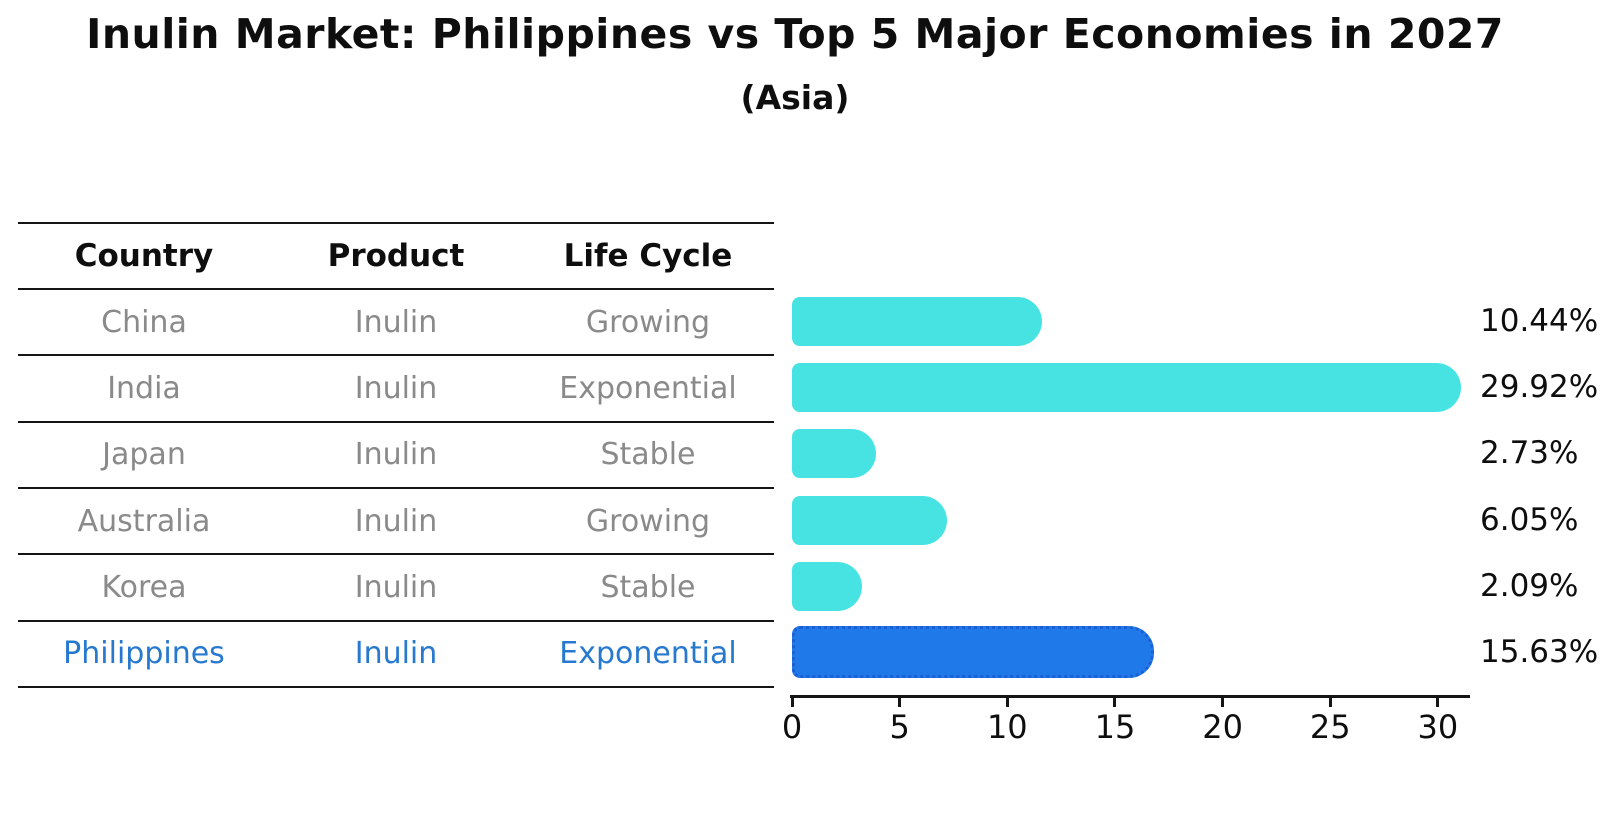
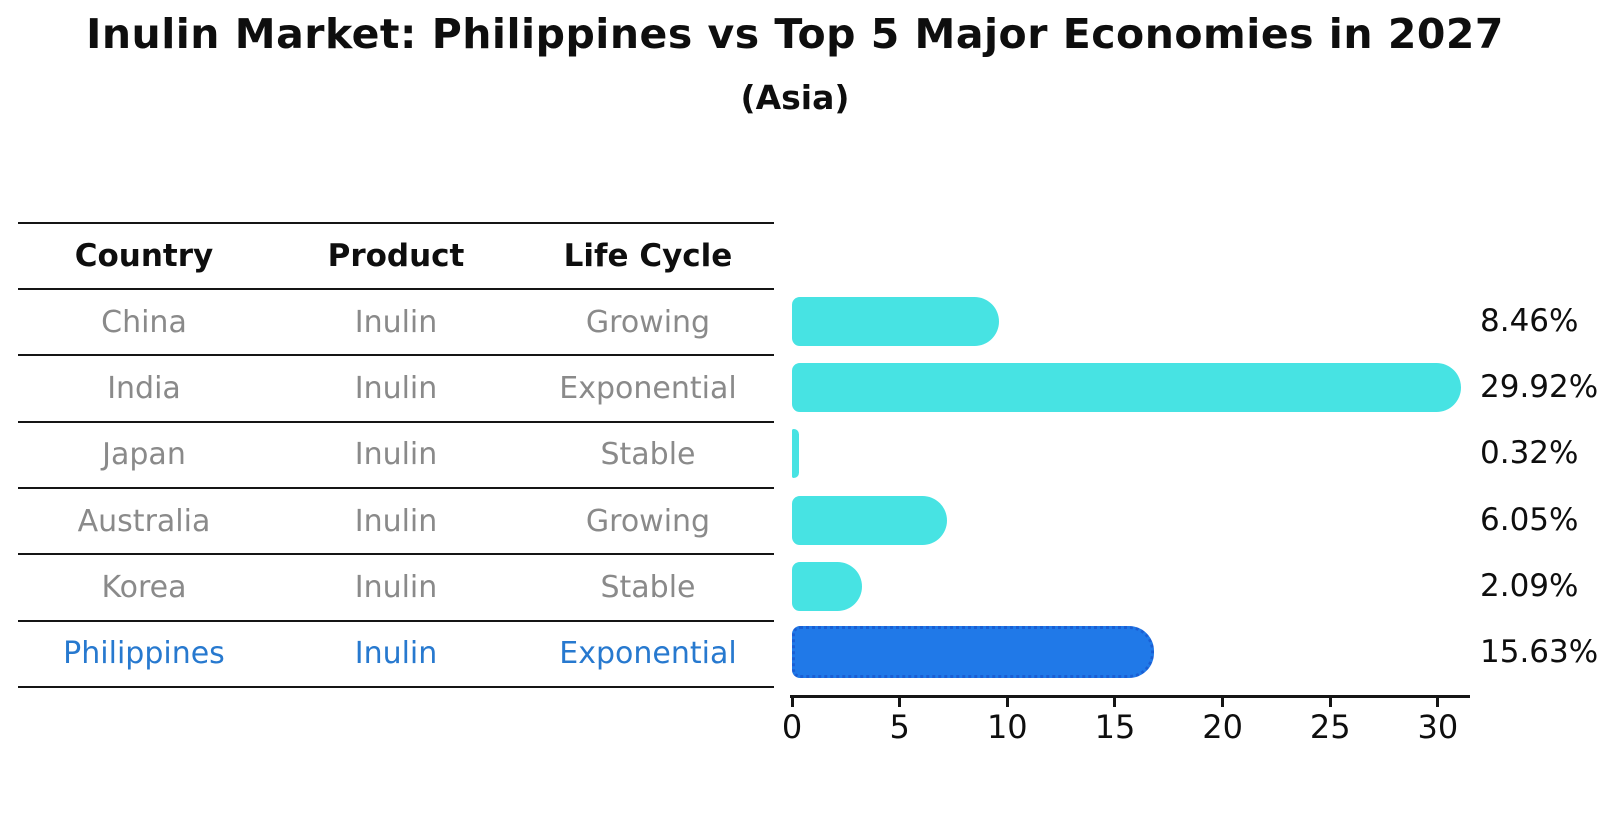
China: 10.44% -> 8.46%
Japan: 2.73% -> 0.32%
